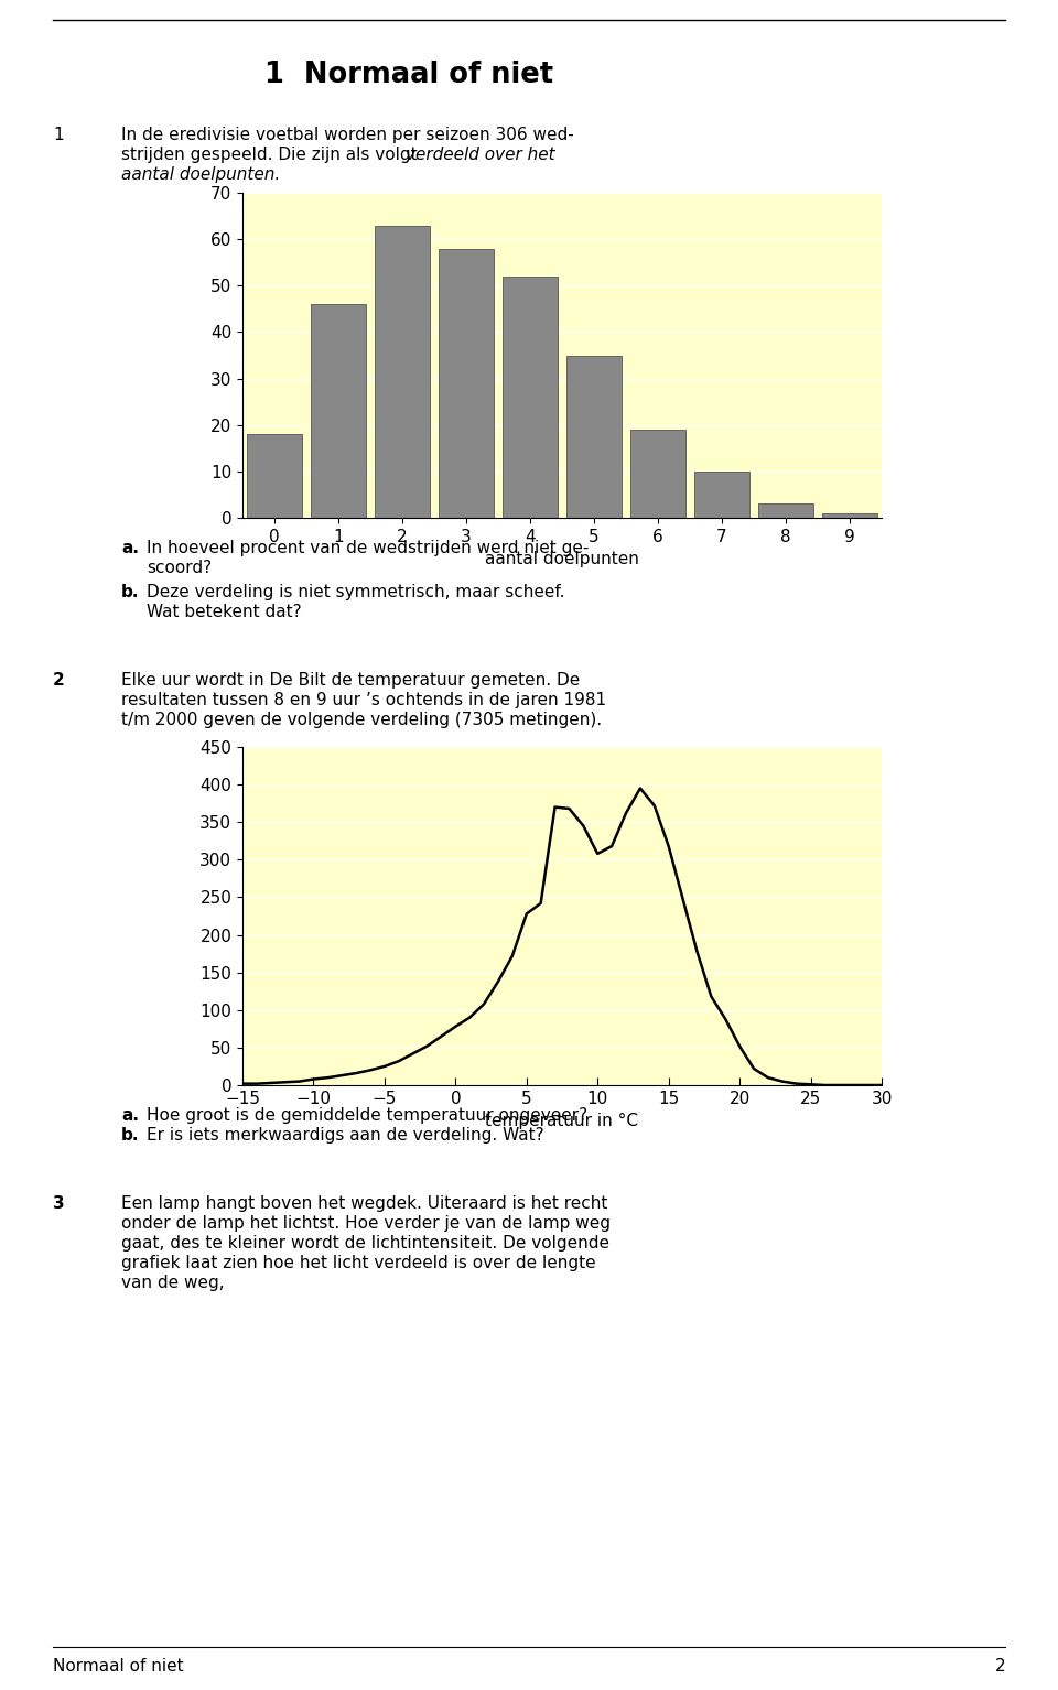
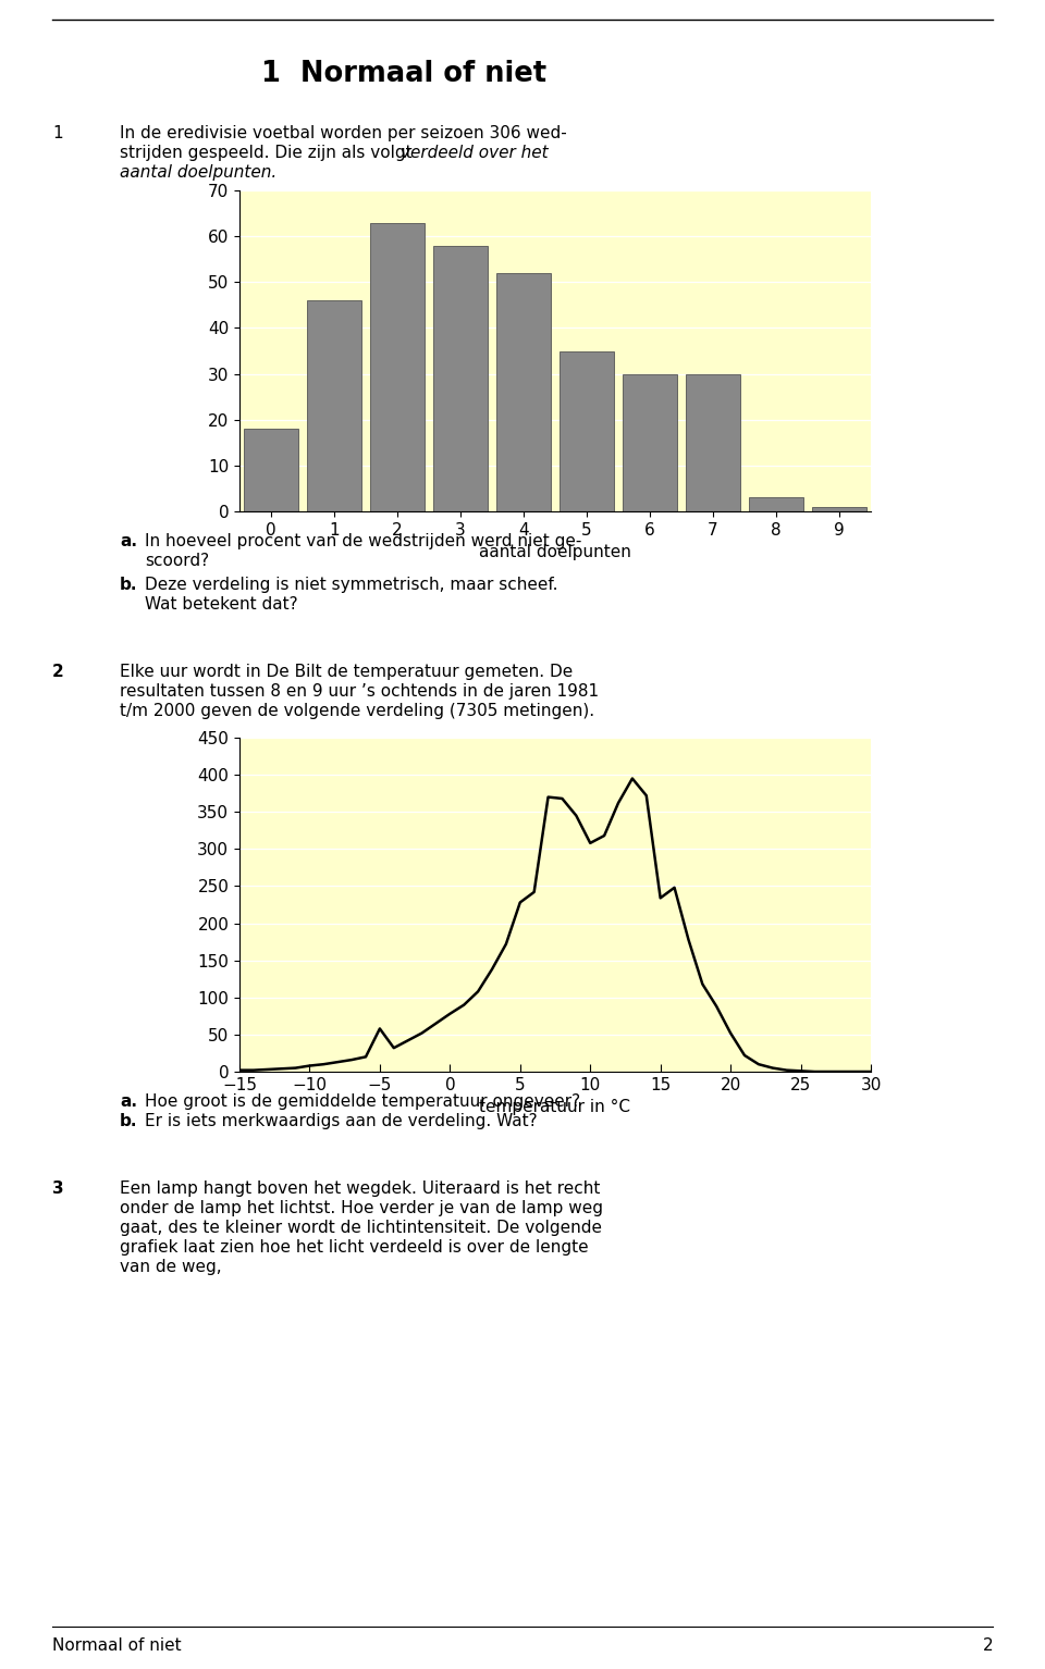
6: 19 -> 30
7: 10 -> 30
−5: 25 -> 58
15: 318 -> 234
